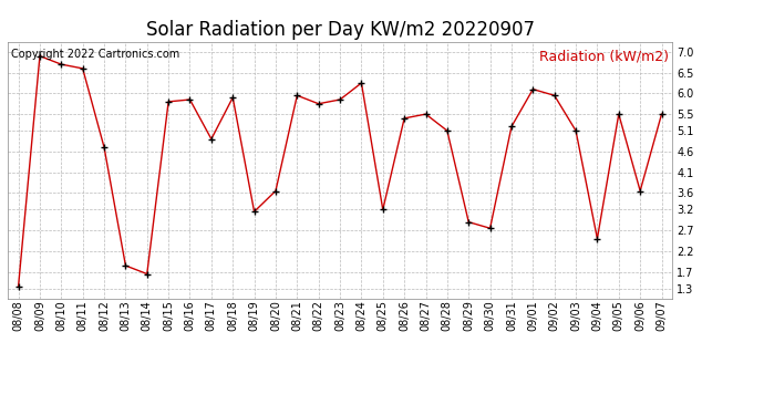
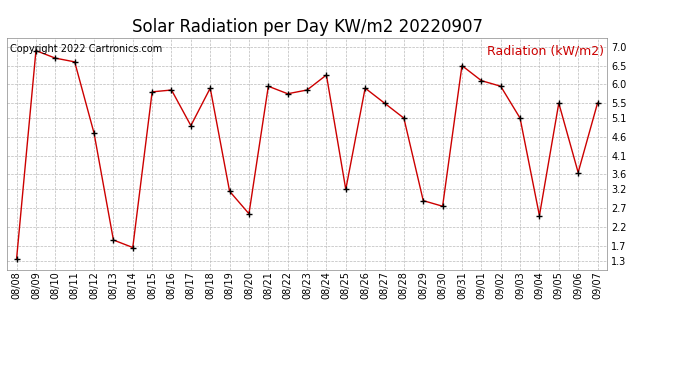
08/20: 3.65 -> 2.55
08/26: 5.40 -> 5.90
08/31: 5.20 -> 6.50
